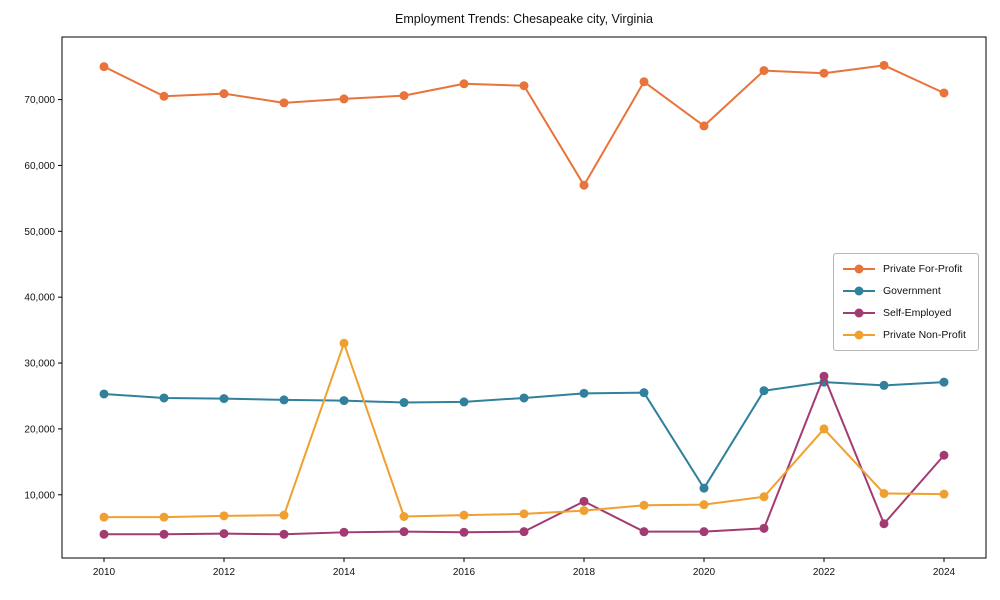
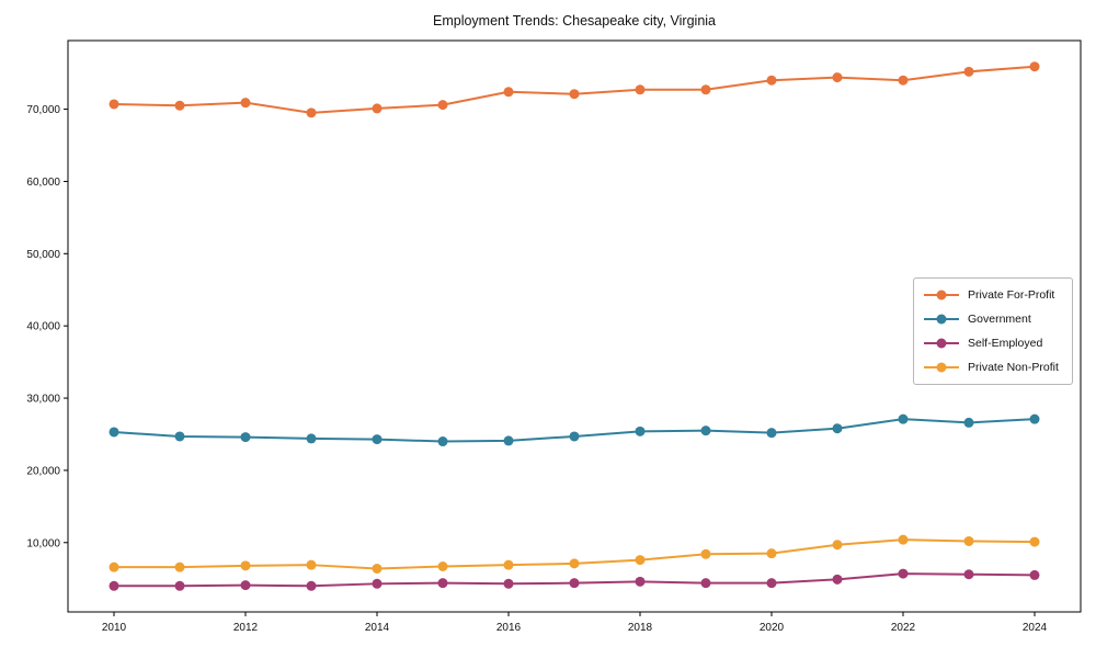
Private For-Profit/2010: 75000 -> 71000
Private Non-Profit/2014: 33000 -> 6000
Private For-Profit/2018: 57000 -> 73000
Self-Employed/2018: 9000 -> 5000
Private For-Profit/2020: 66000 -> 74000
Government/2020: 11000 -> 25000
Self-Employed/2022: 28000 -> 6000
Private Non-Profit/2022: 20000 -> 10000
Private For-Profit/2024: 71000 -> 76000
Self-Employed/2024: 16000 -> 6000
